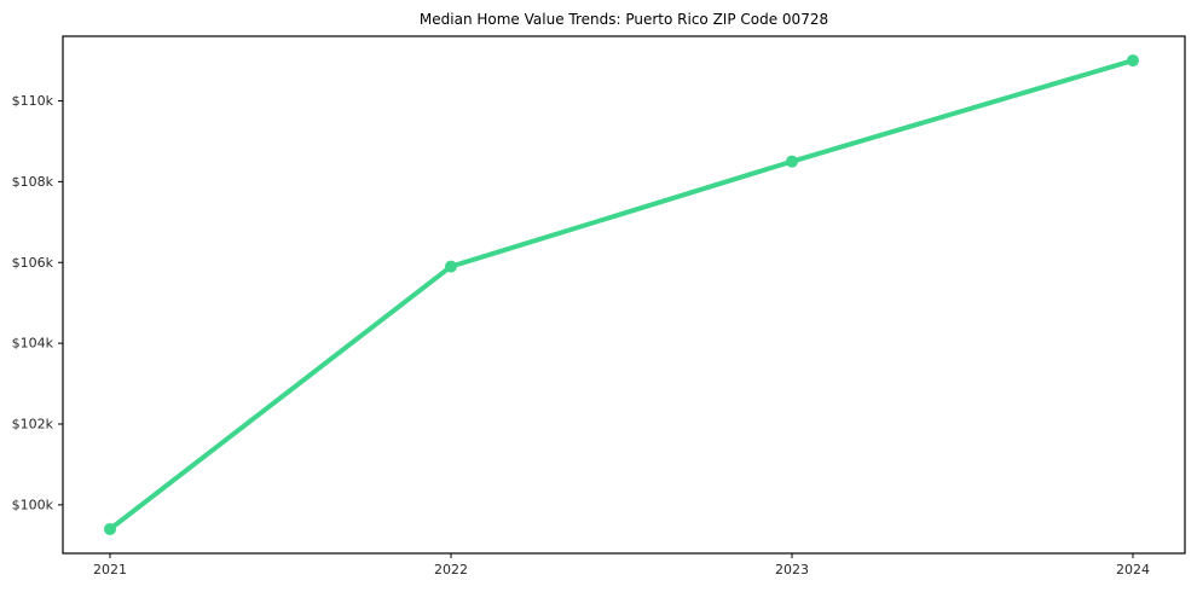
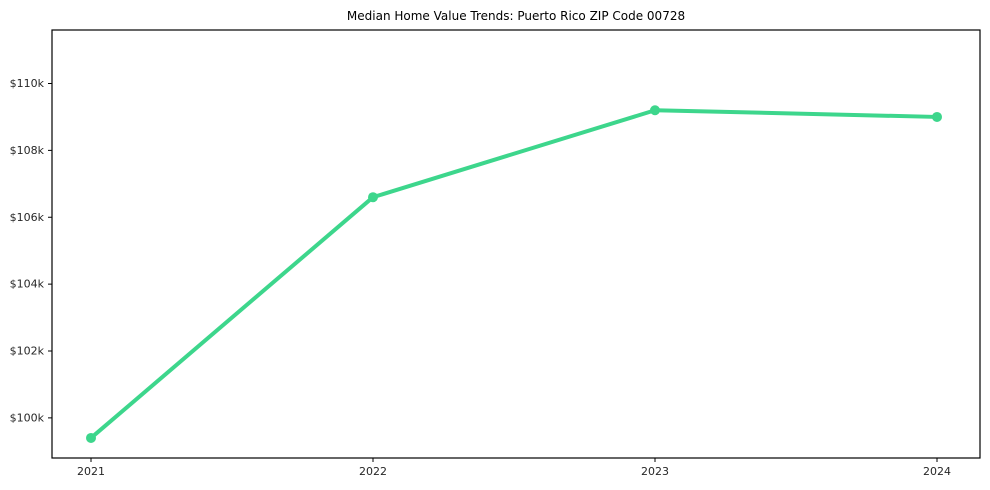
2022: $105.9k -> $106.6k
2023: $108.5k -> $109.2k
2024: $111.0k -> $109.0k
